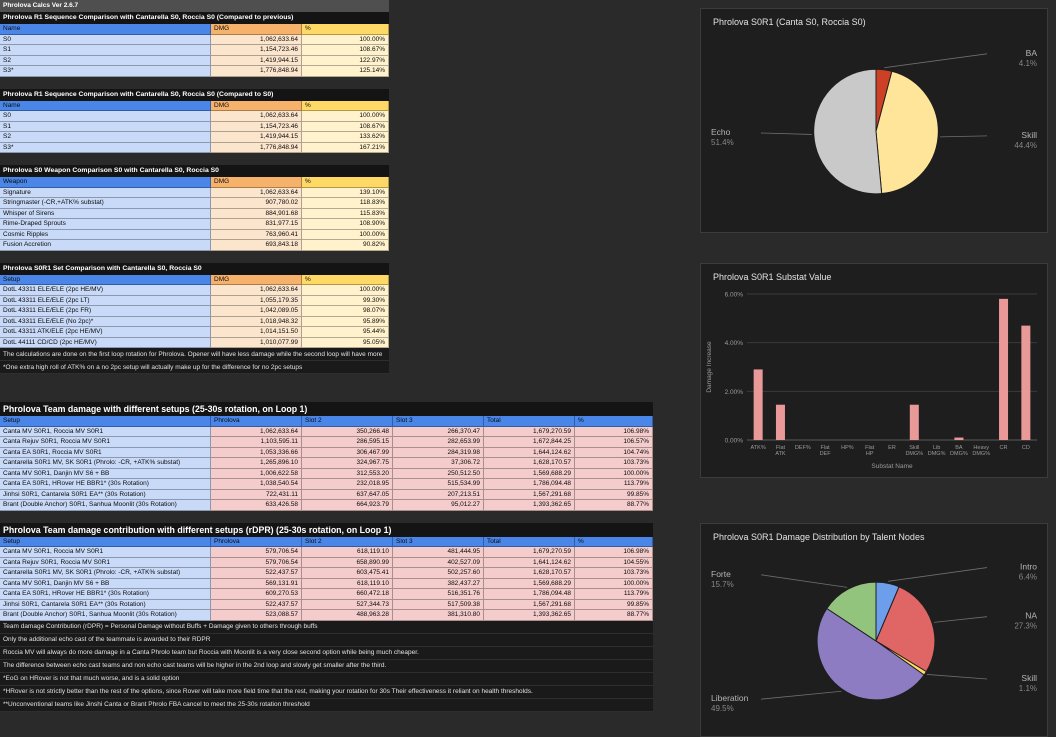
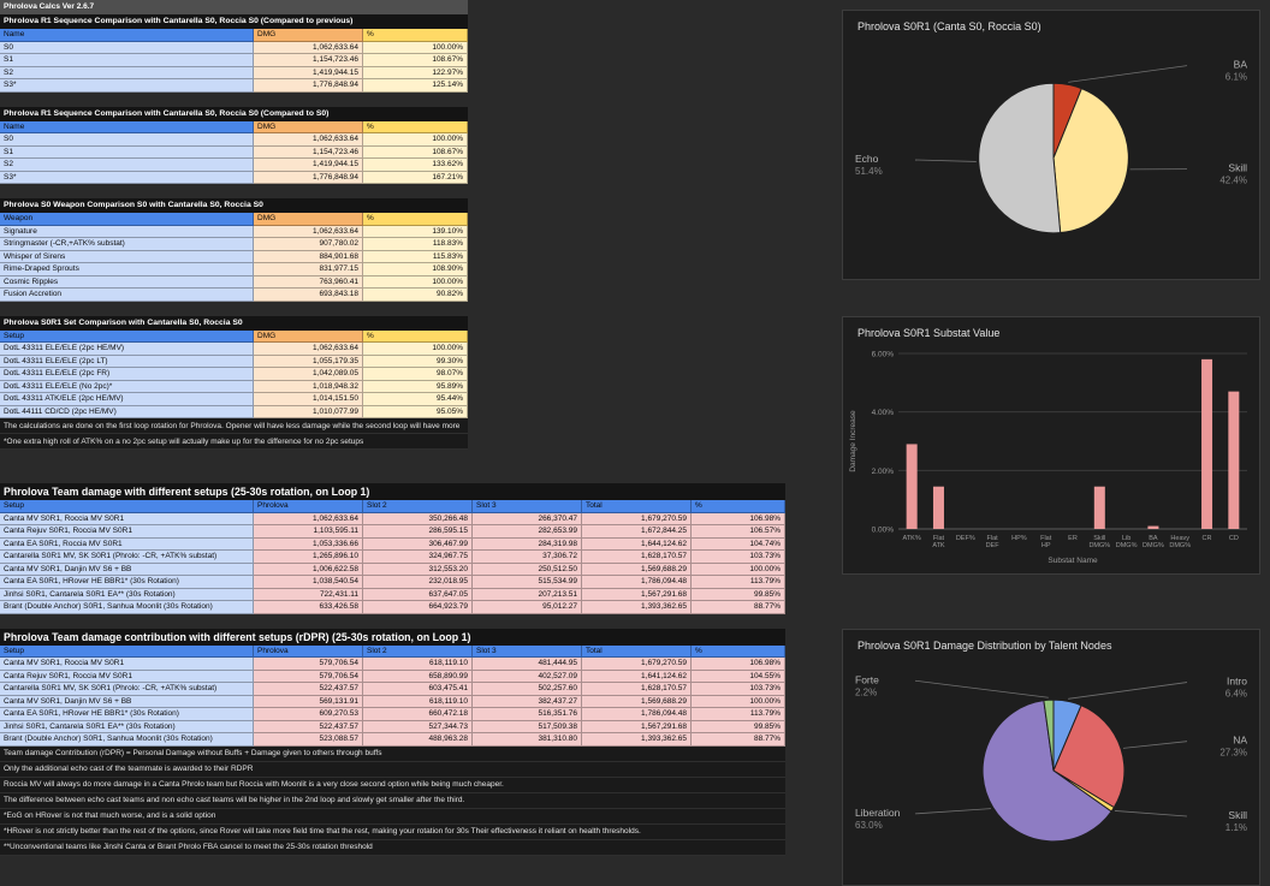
Phrolova S0R1 (Canta S0, Roccia S0)/BA: 4.1% -> 6.1%
Phrolova S0R1 (Canta S0, Roccia S0)/Skill: 44.4% -> 42.4%
Phrolova S0R1 Damage Distribution by Talent Nodes/Liberation: 49.5% -> 63.0%
Phrolova S0R1 Damage Distribution by Talent Nodes/Forte: 15.7% -> 2.2%
